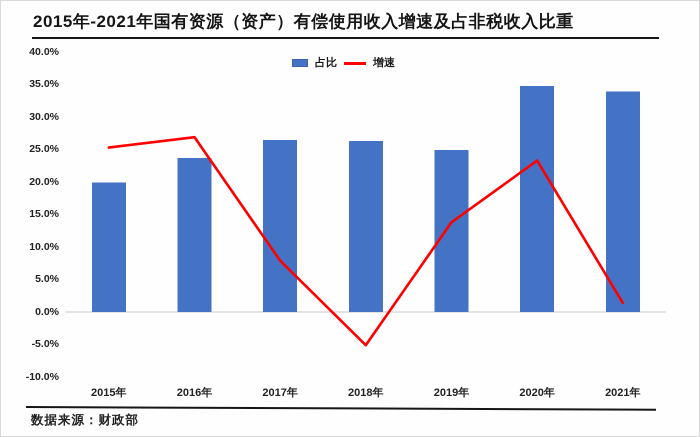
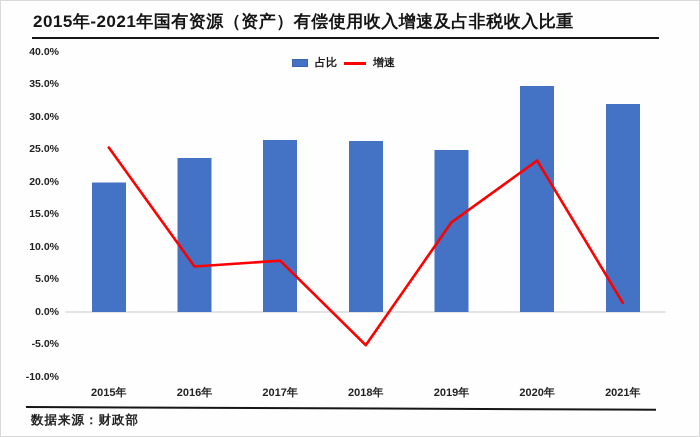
增速/2016年: 27% -> 7%
占比/2021年: 34% -> 32%
